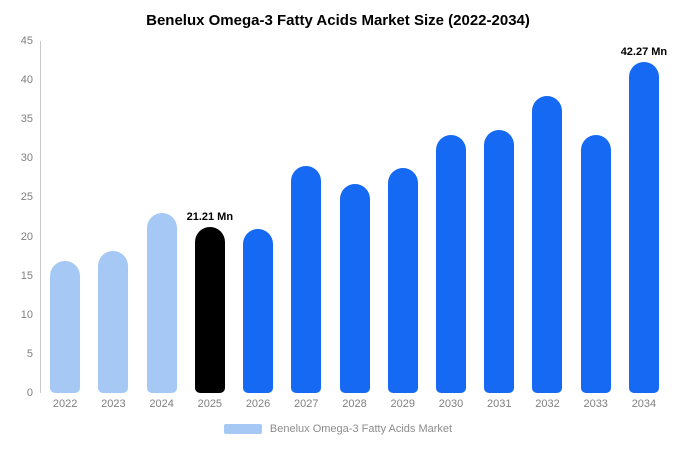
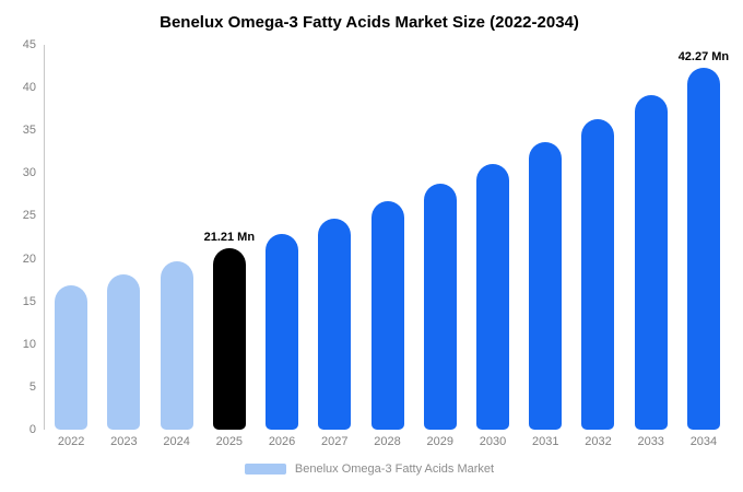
2024: 23 -> 20
2026: 21 -> 23
2027: 29 -> 25
2030: 33 -> 31
2032: 38 -> 36
2033: 33 -> 39
